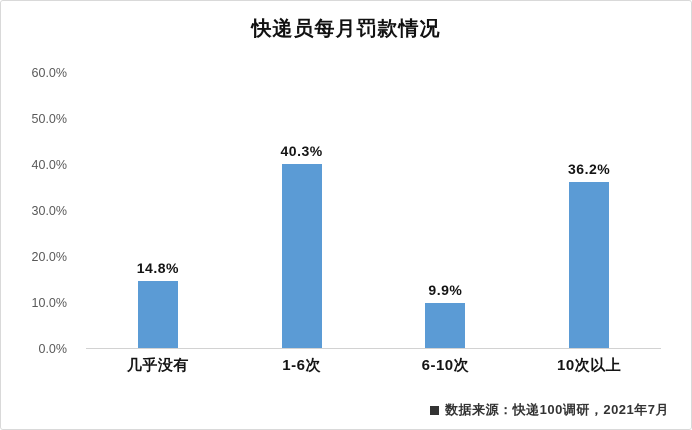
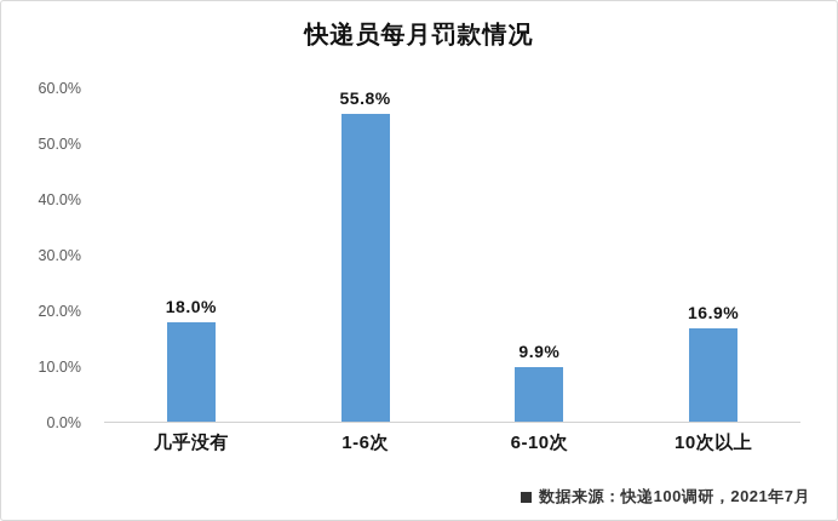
几乎没有: 14.8% -> 18.0%
1-6次: 40.3% -> 55.8%
10次以上: 36.2% -> 16.9%
